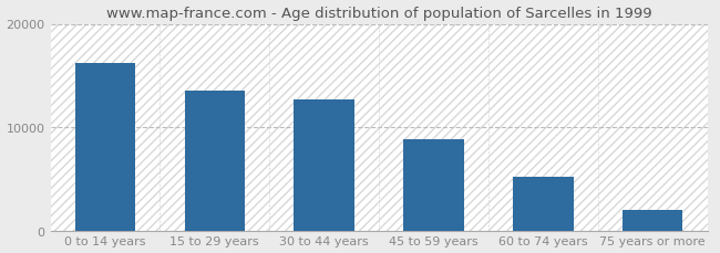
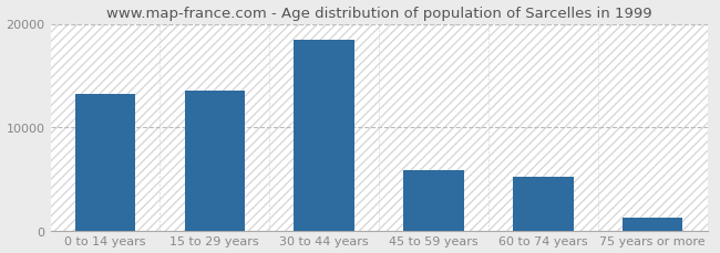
0 to 14 years: 16200 -> 13200
30 to 44 years: 12700 -> 18400
45 to 59 years: 8800 -> 5800
75 years or more: 2000 -> 1200
